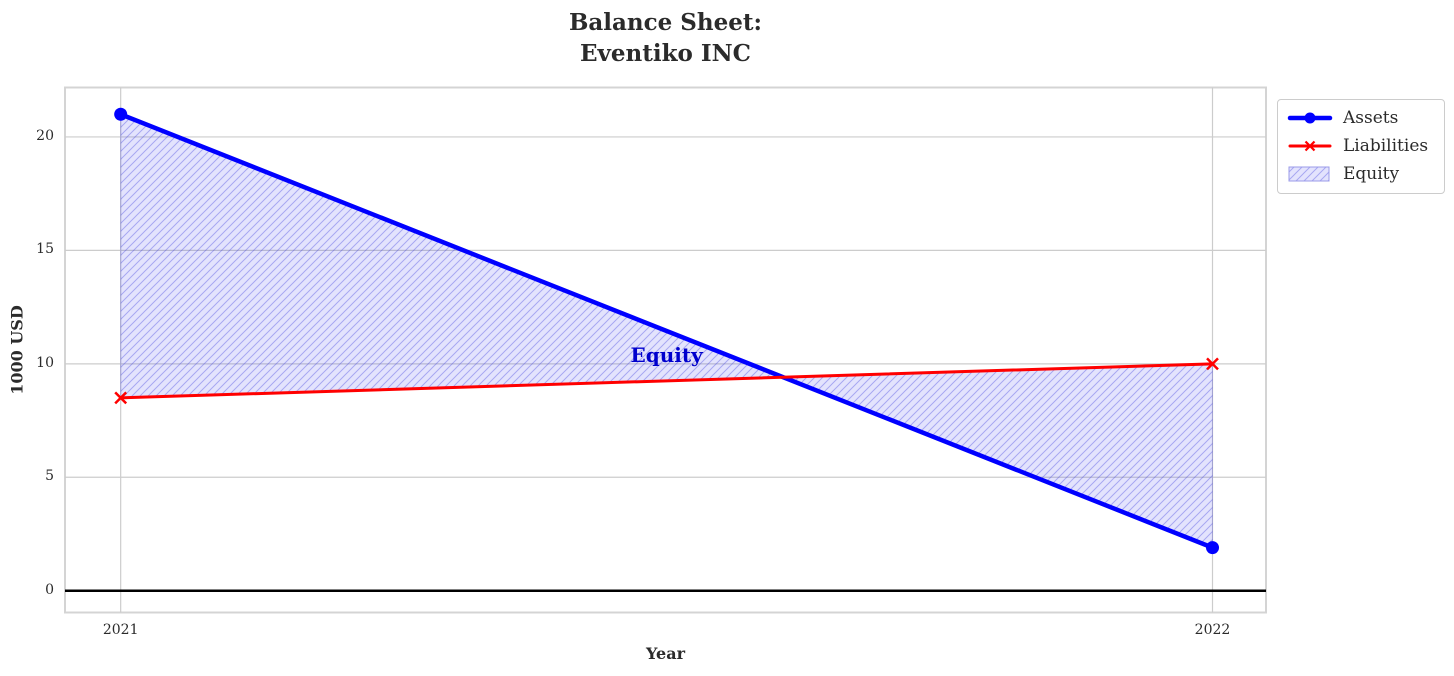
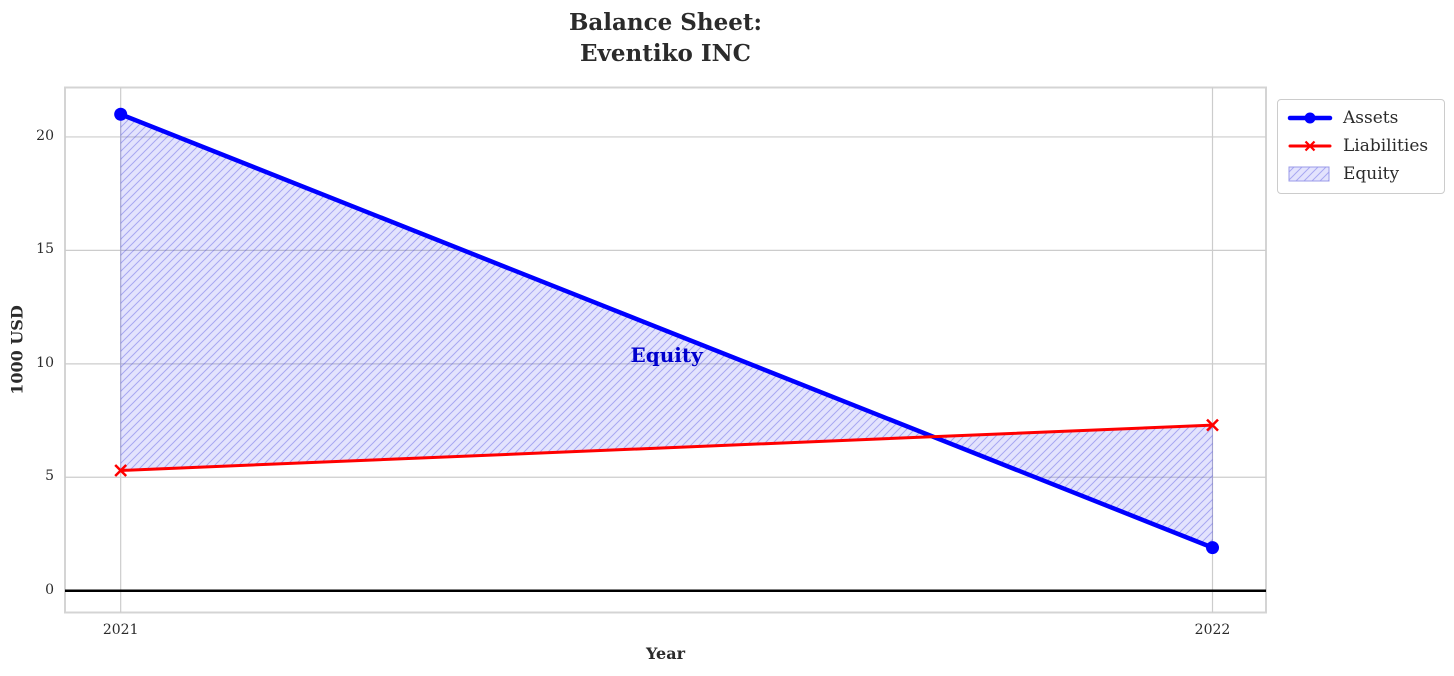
Liabilities/2021: 8.5 -> 5.3
Liabilities/2022: 10.0 -> 7.3
